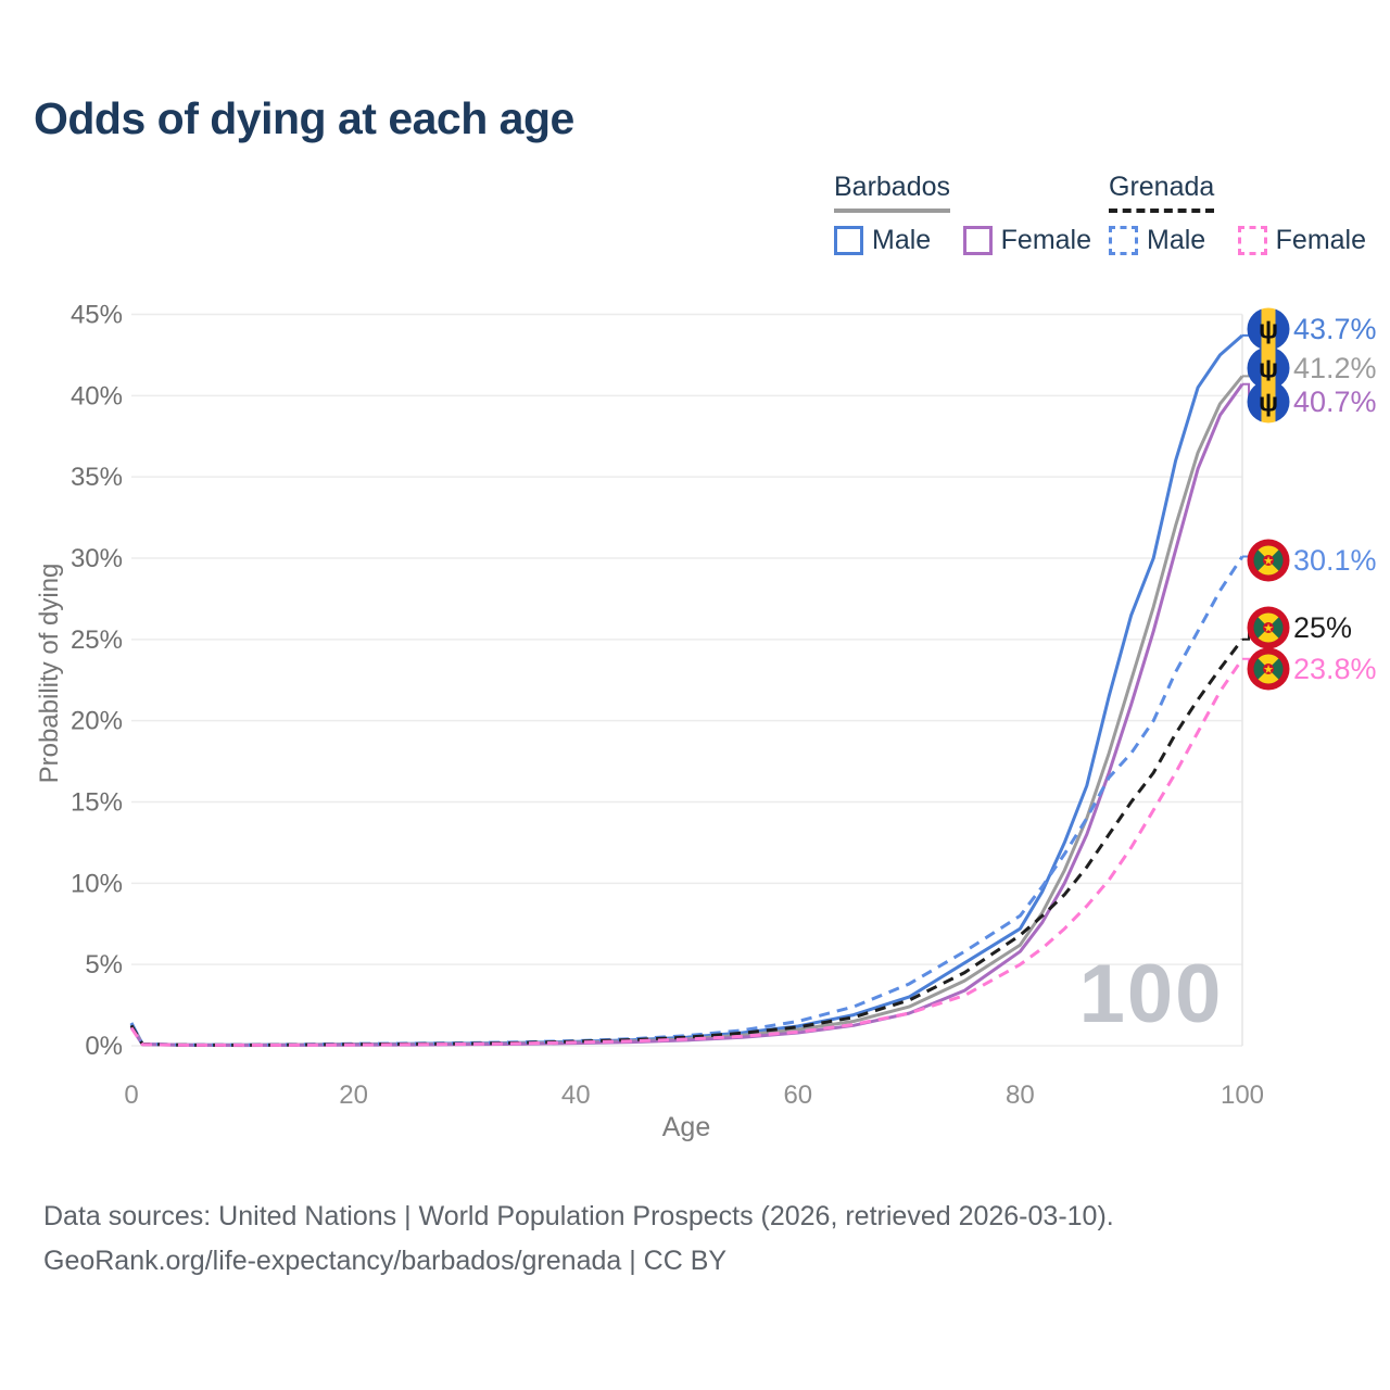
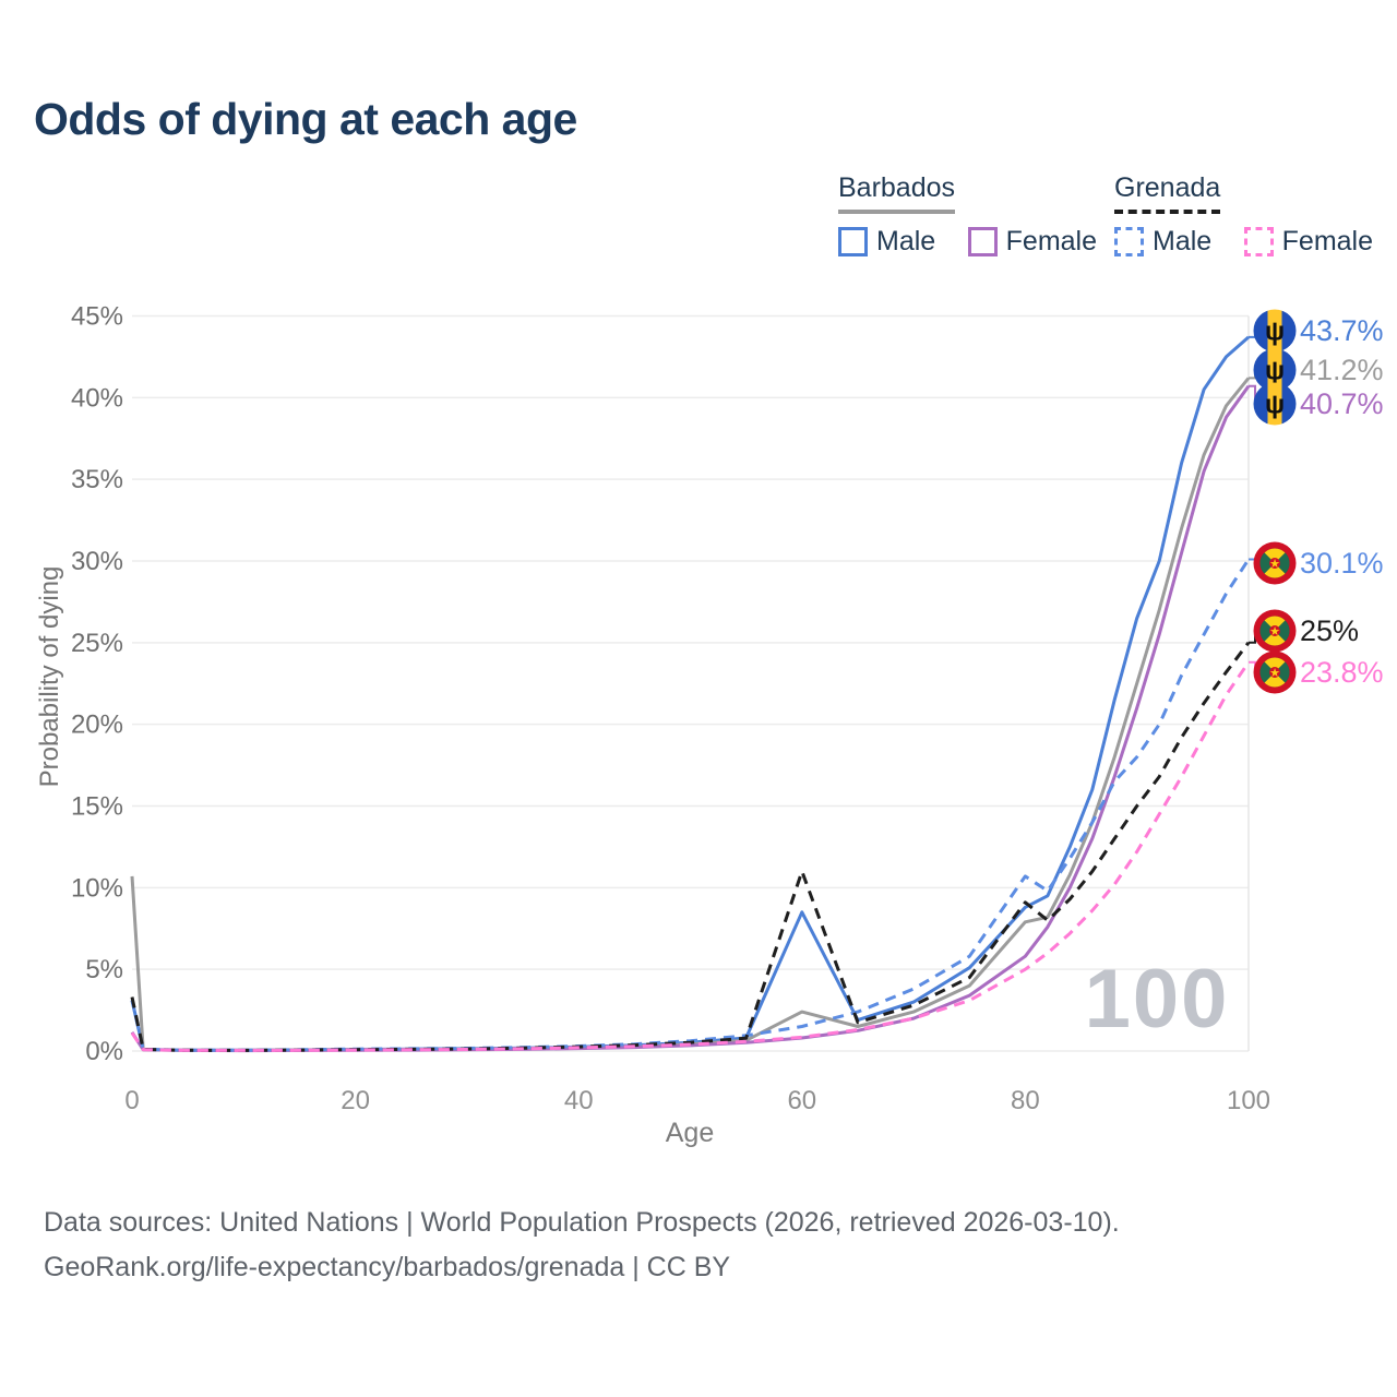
Barbados Male/0: 1.4% -> 3.1%
Barbados/0: 1.3% -> 10.7%
Grenada Male/0: 1.4% -> 3.1%
Grenada/0: 1.2% -> 3.3%
Barbados Male/60: 1.2% -> 8.5%
Barbados/60: 1.0% -> 2.4%
Grenada/60: 1.1% -> 11.0%
Barbados Male/80: 7.2% -> 8.8%
Barbados/80: 6.2% -> 7.9%
Grenada Male/80: 8.0% -> 10.7%
Grenada/80: 6.8% -> 9.1%
